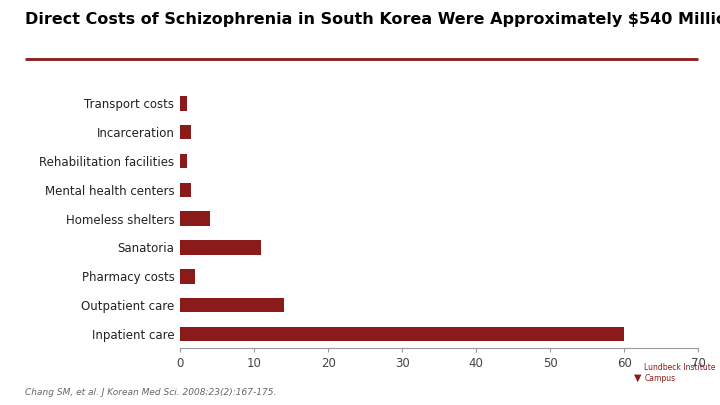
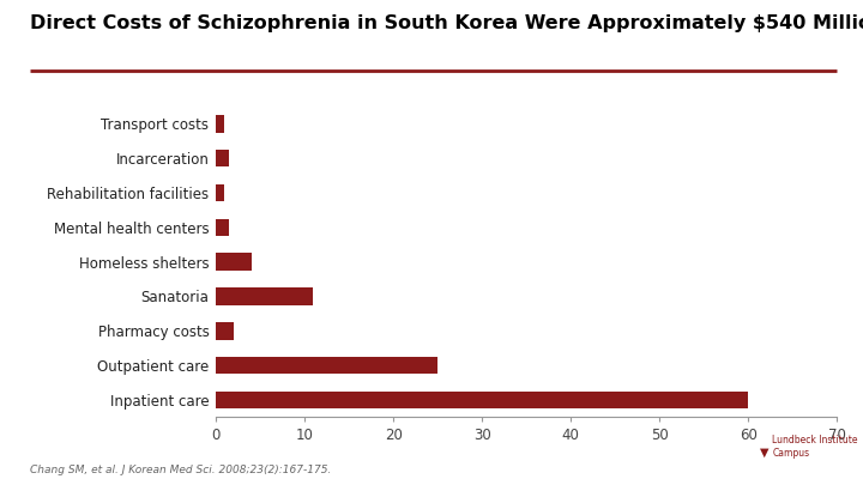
Outpatient care: 14.0 -> 25.0
